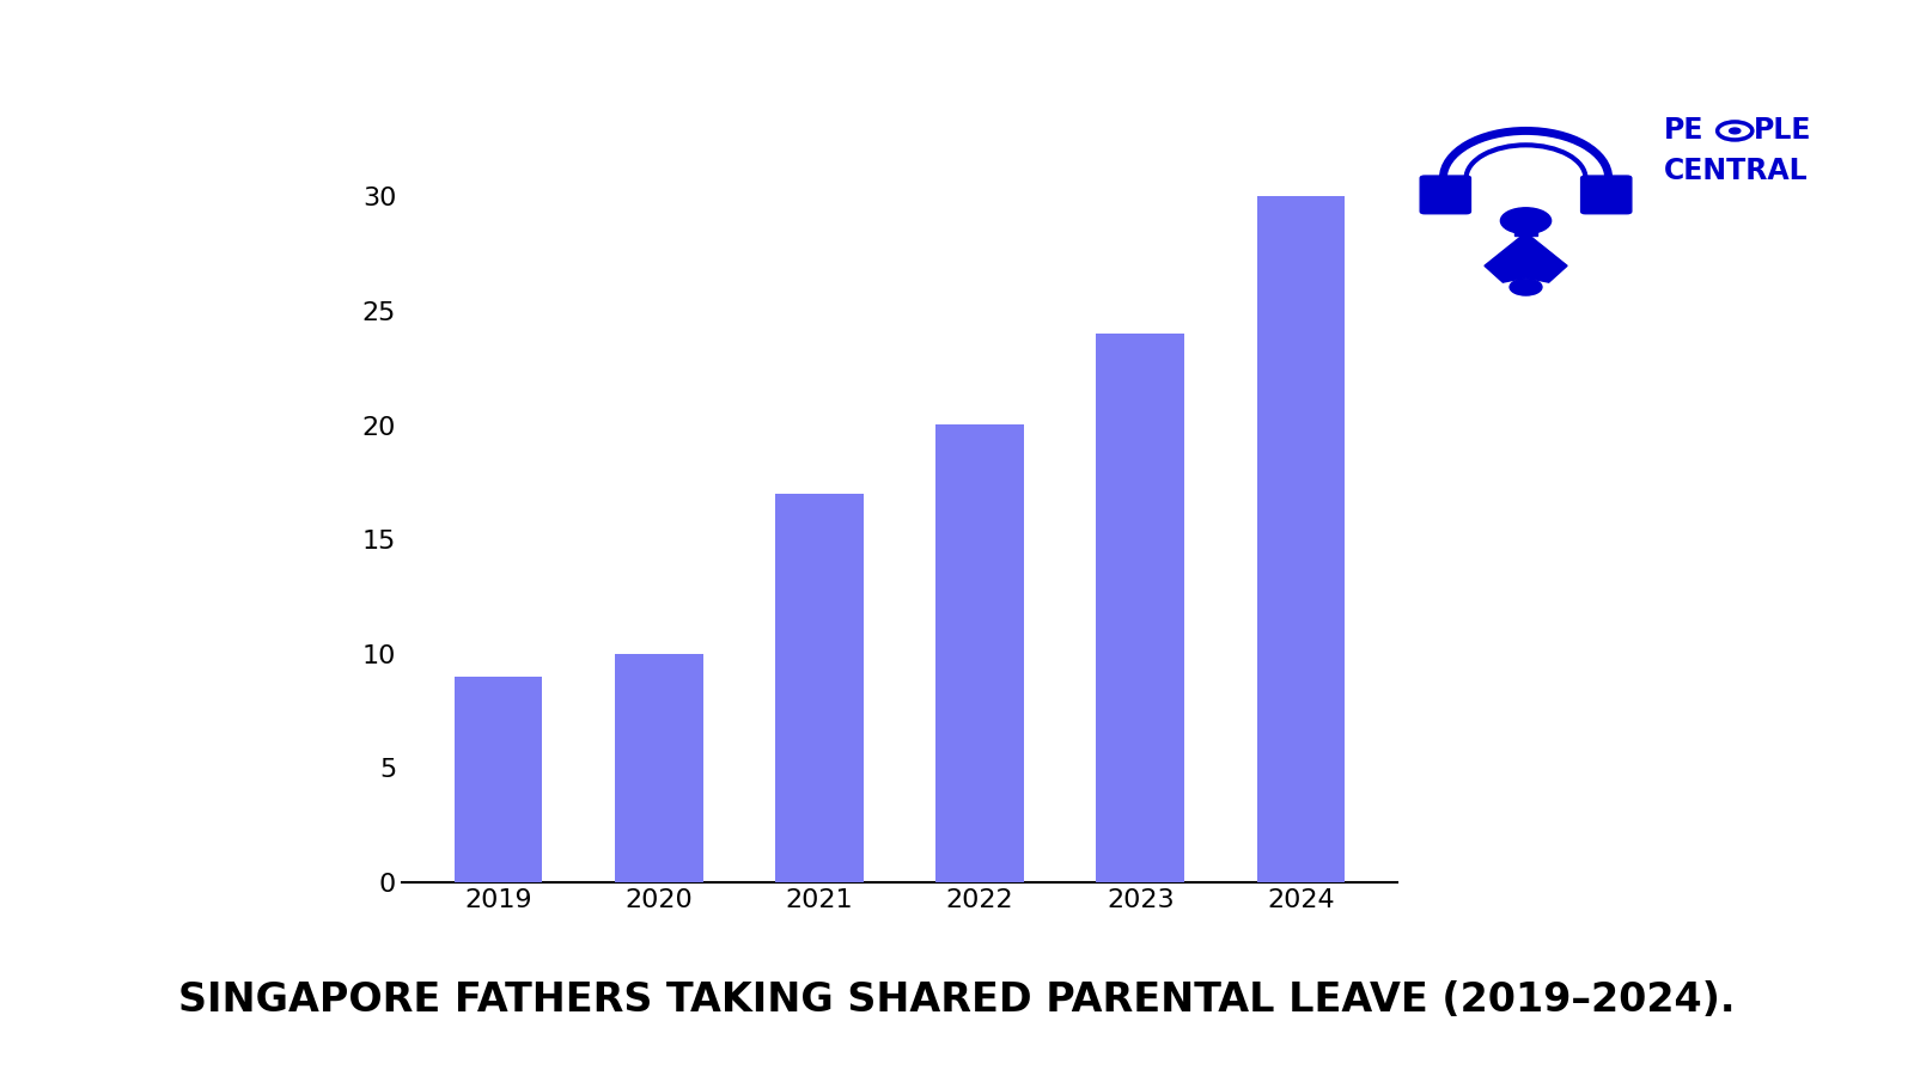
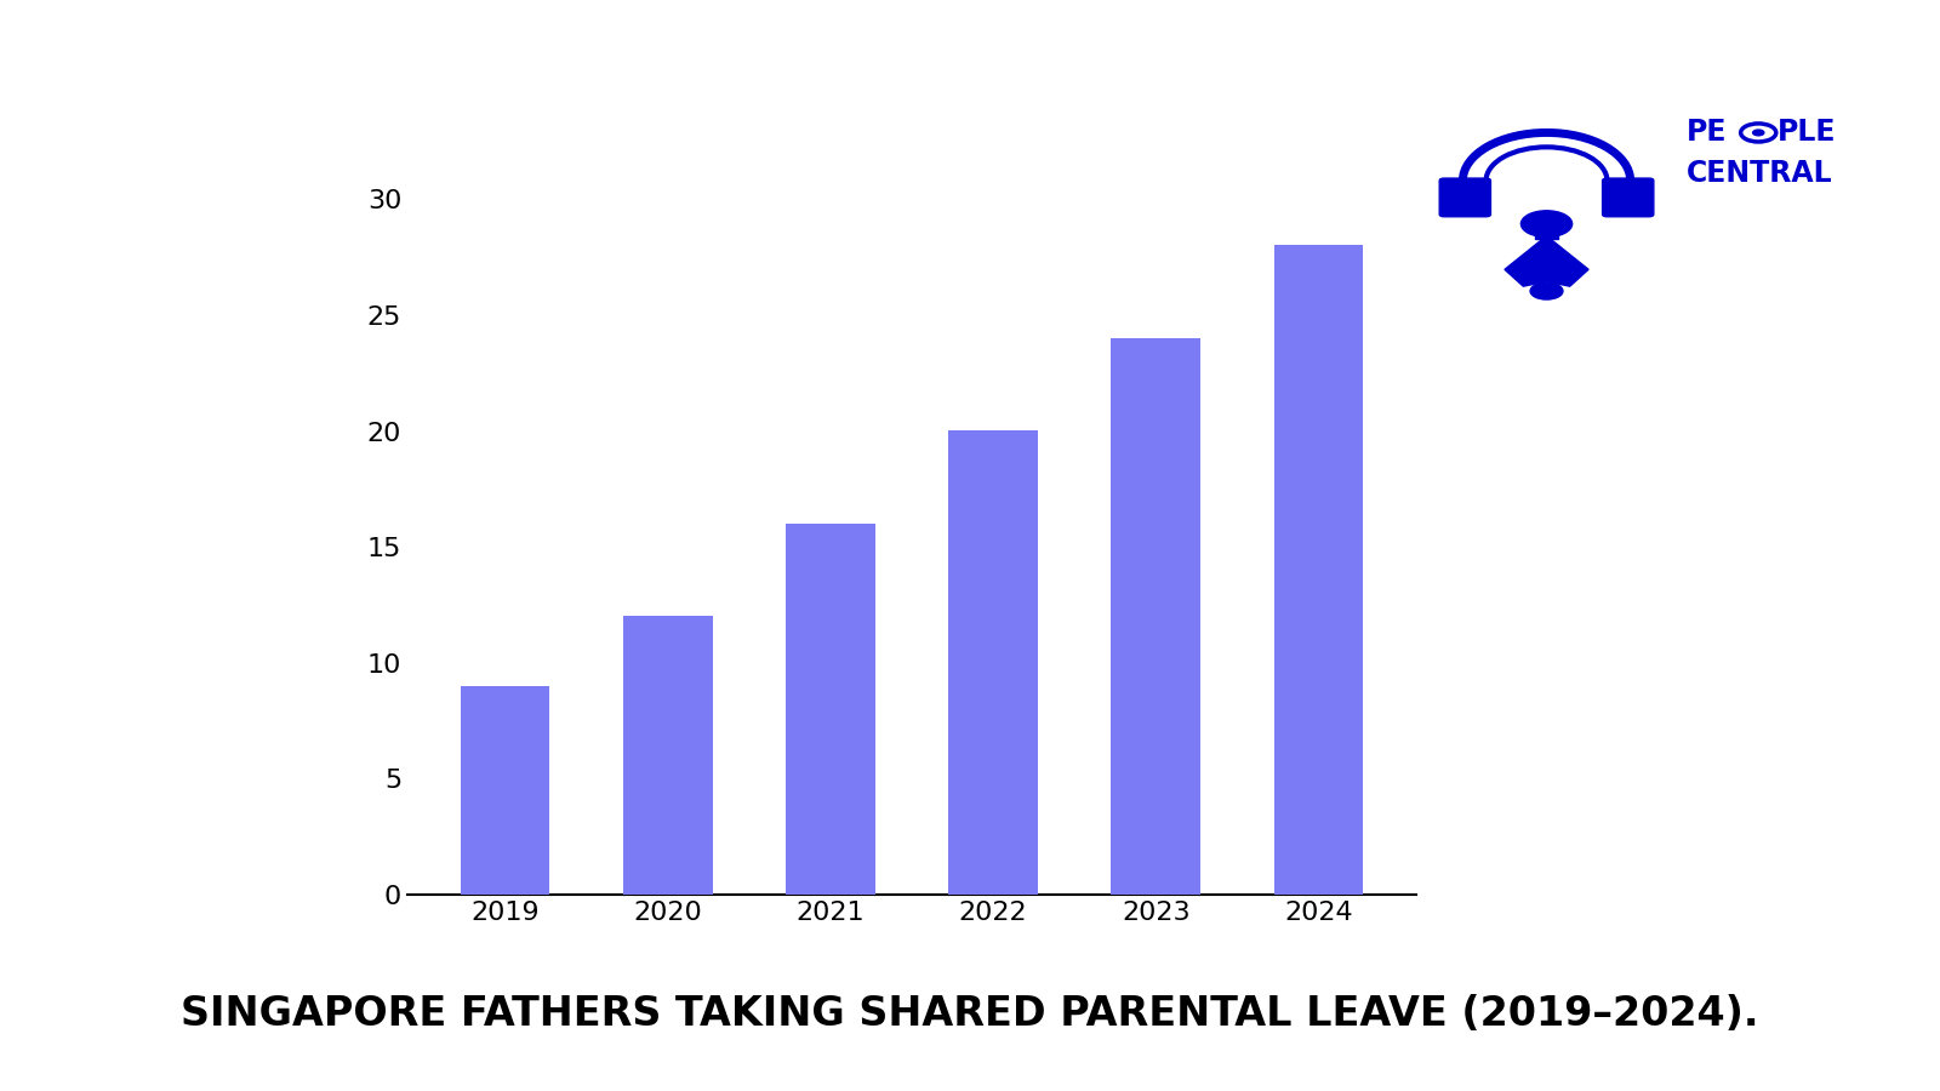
2020: 10 -> 12
2021: 17 -> 16
2024: 30 -> 28
